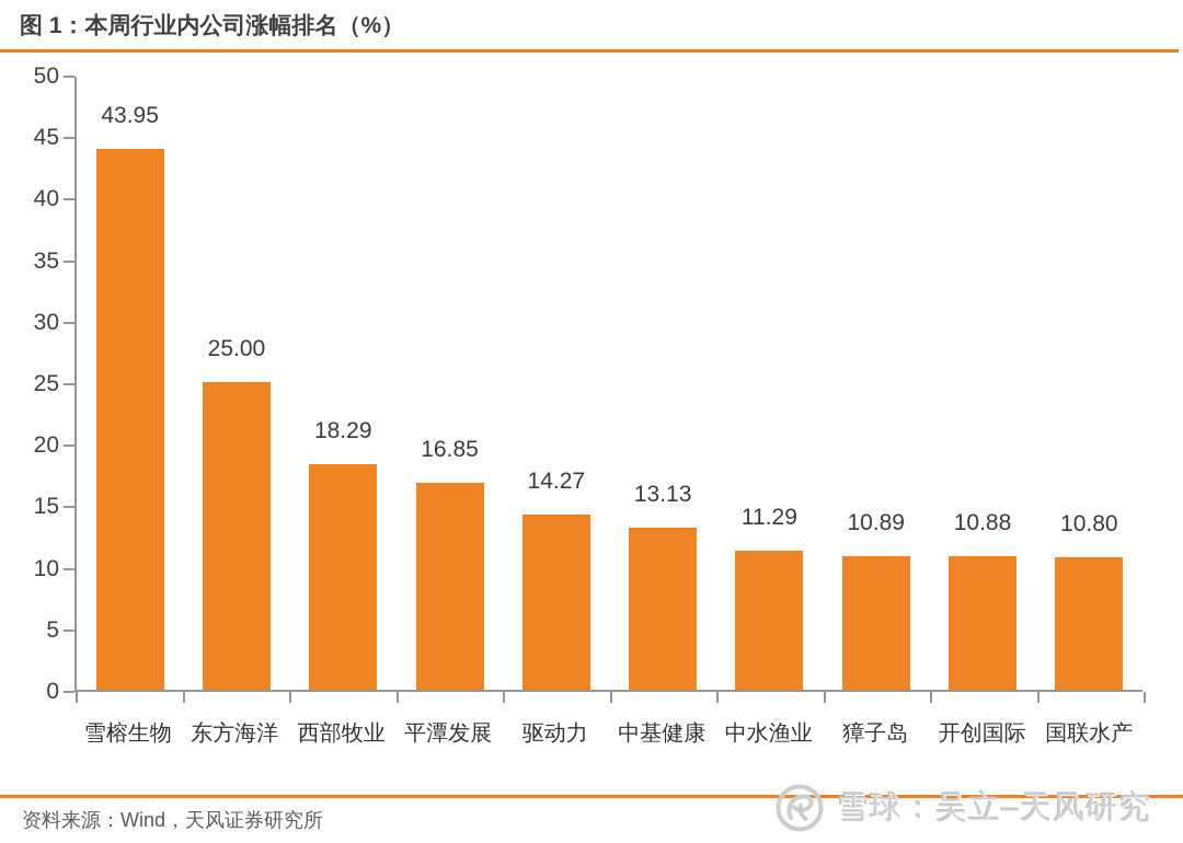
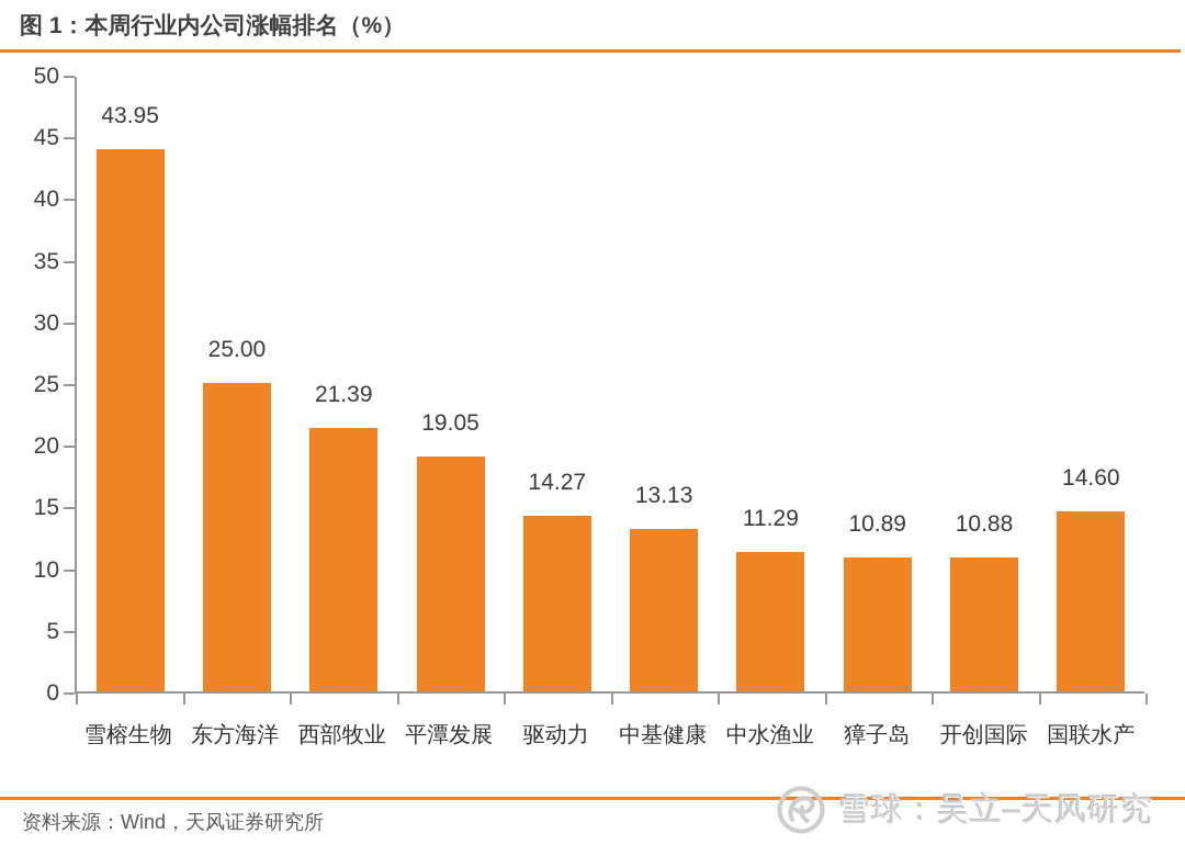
西部牧业: 18.29 -> 21.39
平潭发展: 16.85 -> 19.05
国联水产: 10.80 -> 14.60
